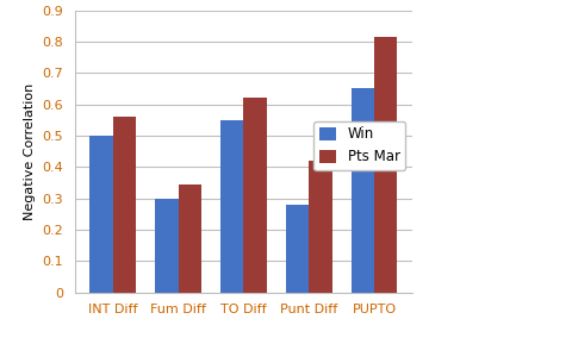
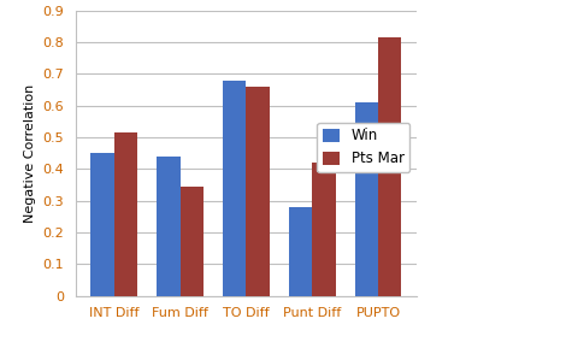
Win/INT Diff: 0.50 -> 0.45
Pts Mar/INT Diff: 0.560 -> 0.515
Win/Fum Diff: 0.30 -> 0.44
Win/TO Diff: 0.55 -> 0.68
Pts Mar/TO Diff: 0.620 -> 0.660
Win/PUPTO: 0.65 -> 0.61
